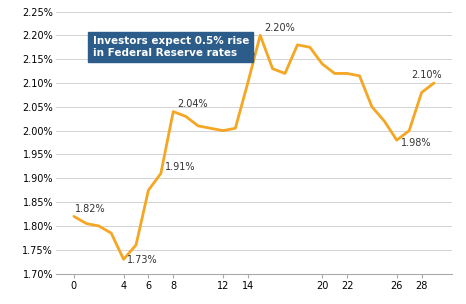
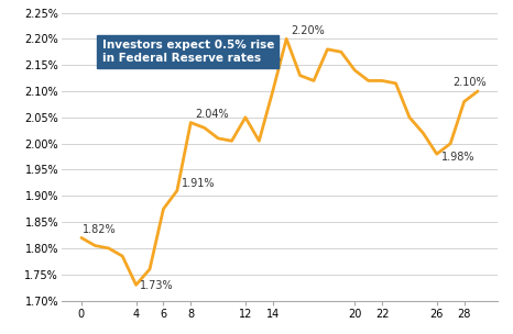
12: 2.000% -> 2.050%
